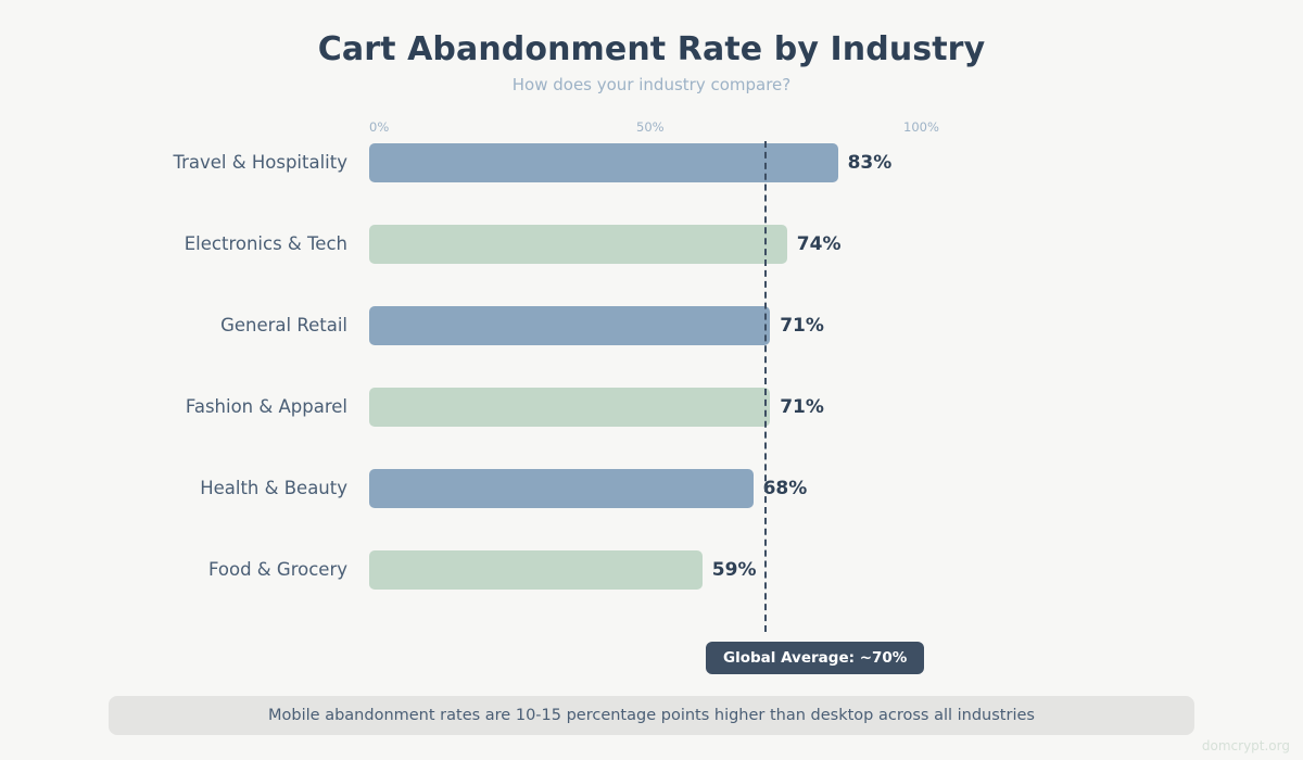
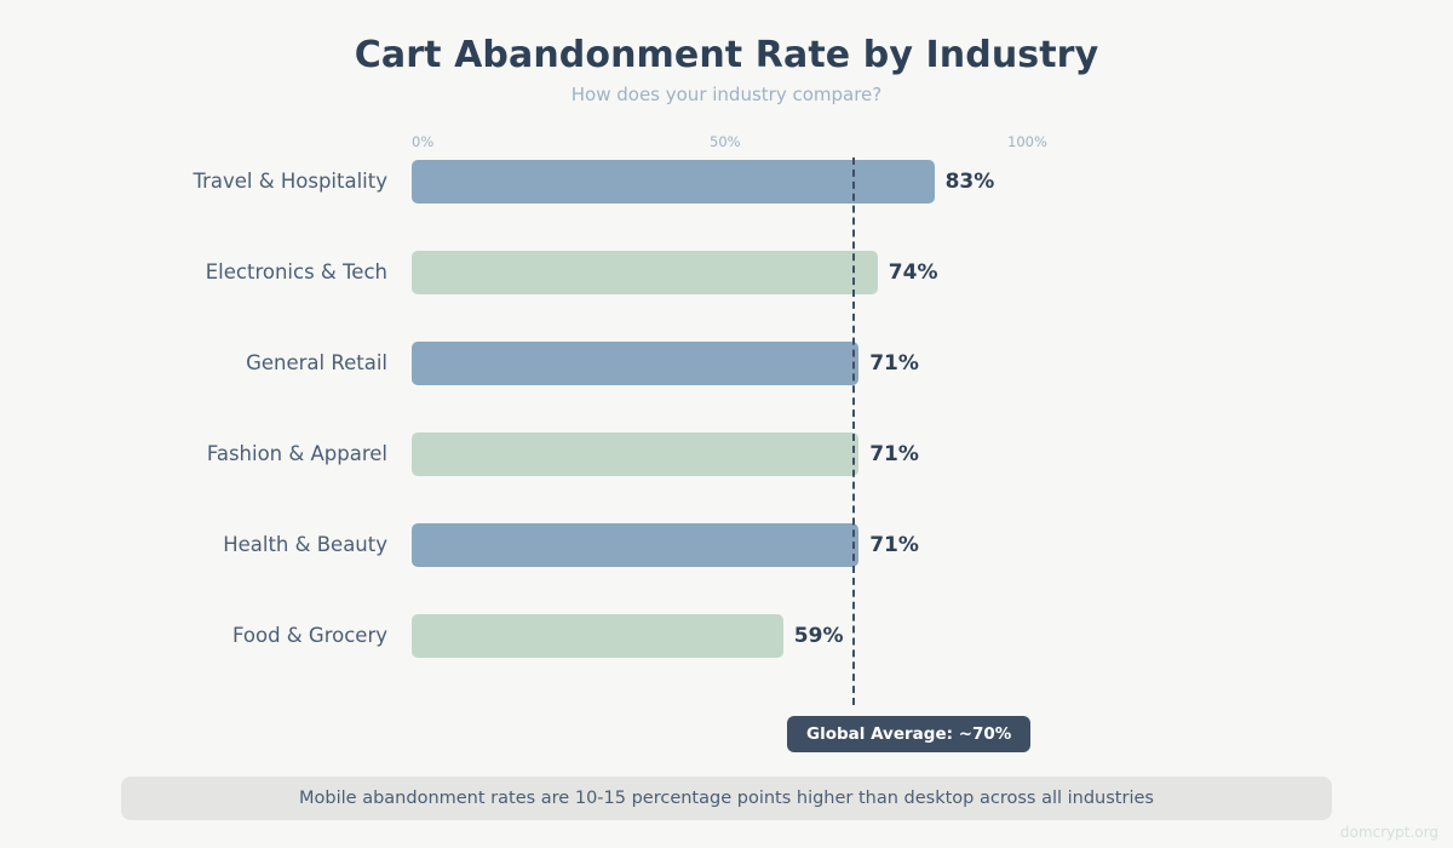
Health & Beauty: 68% -> 71%
